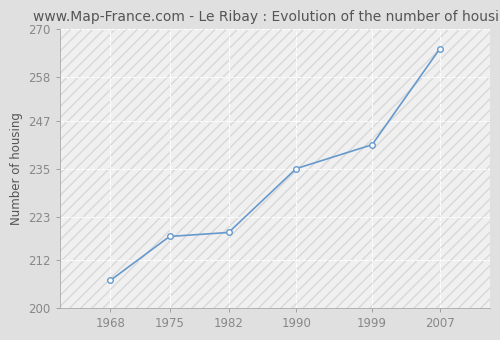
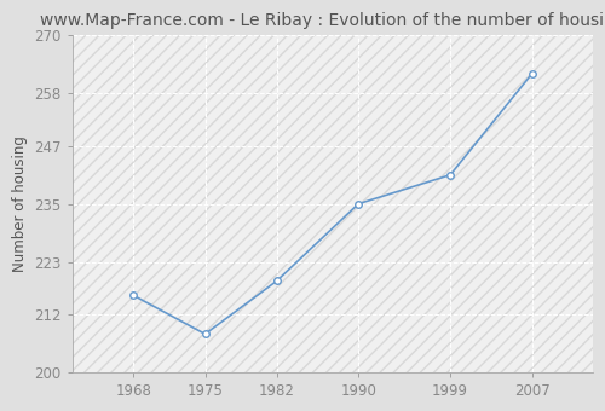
1968: 207 -> 216
1975: 218 -> 208
2007: 265 -> 262
